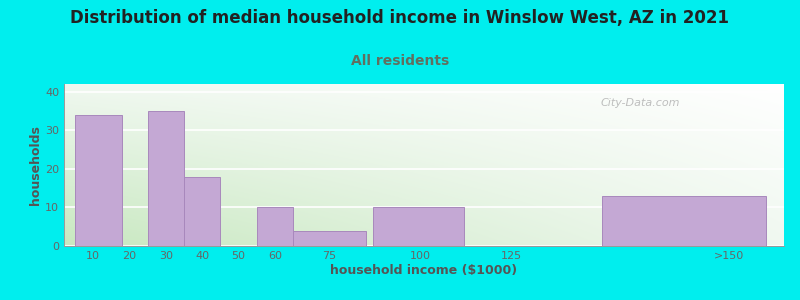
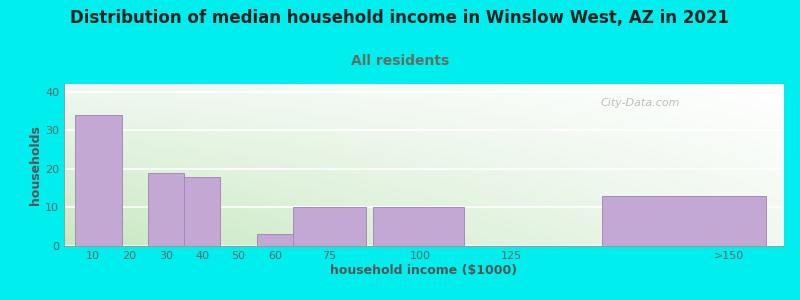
30: 35 -> 19
60: 10 -> 3
75: 4 -> 10
